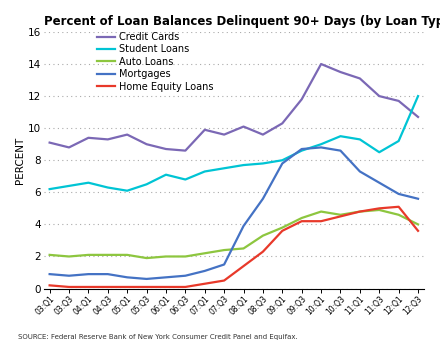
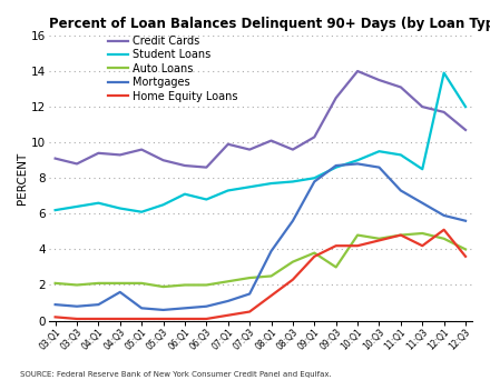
Mortgages/04:Q3: 0.9 -> 1.6
Credit Cards/09:Q3: 11.8 -> 12.5
Auto Loans/09:Q3: 4.4 -> 3.0
Home Equity Loans/11:Q3: 5.0 -> 4.2
Student Loans/12:Q1: 9.2 -> 13.9
